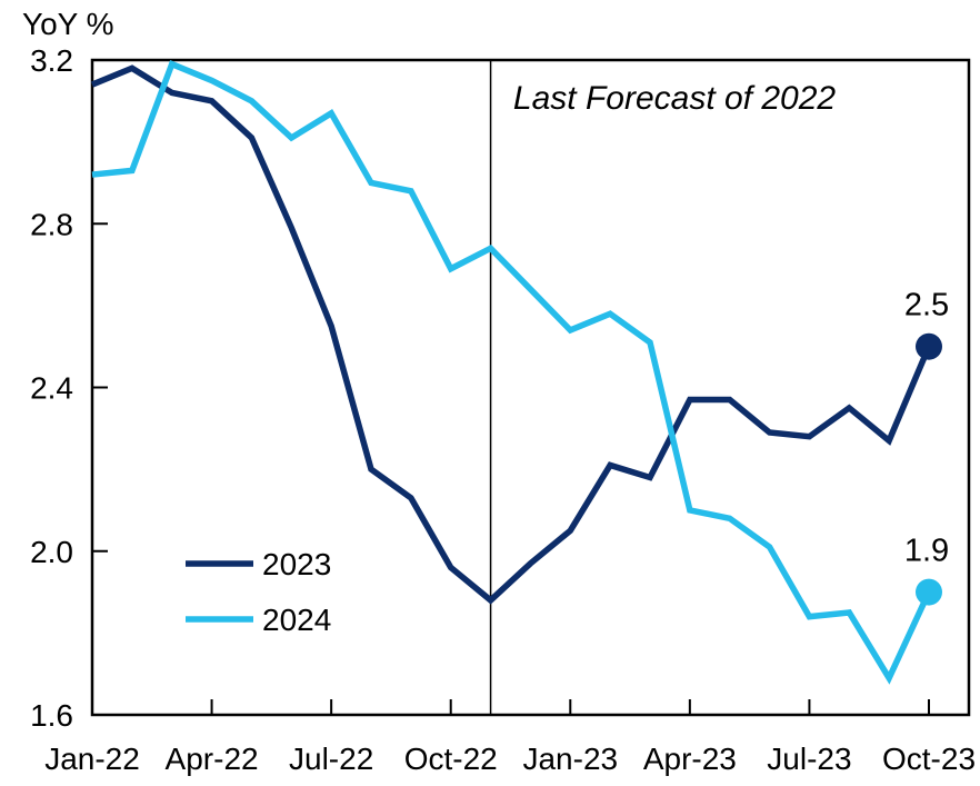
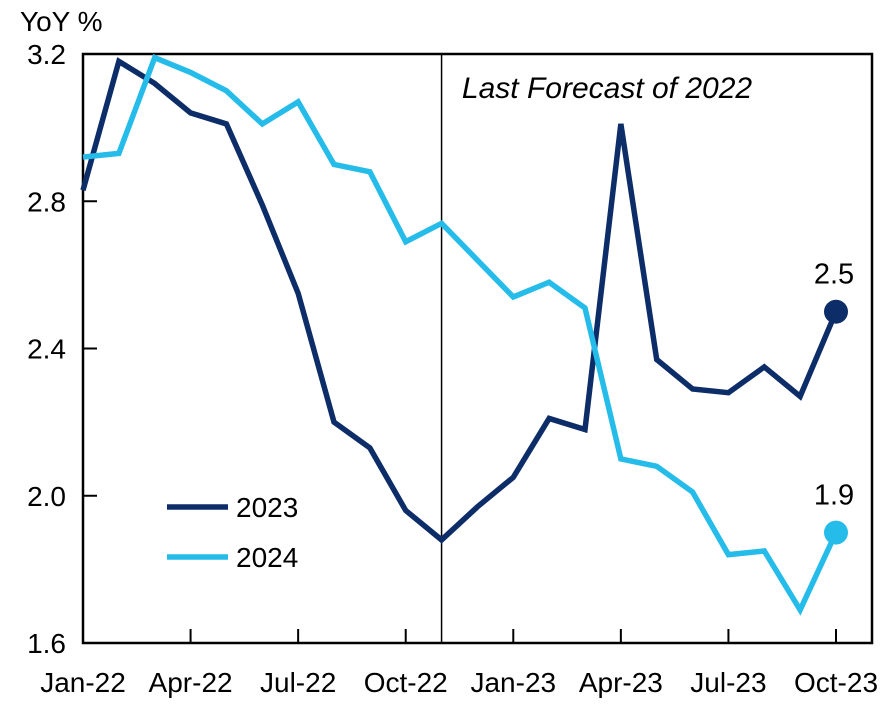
2023/Jan-22: 3.14 -> 2.83
2023/Apr-22: 3.10 -> 3.04
2023/Apr-23: 2.37 -> 3.01
